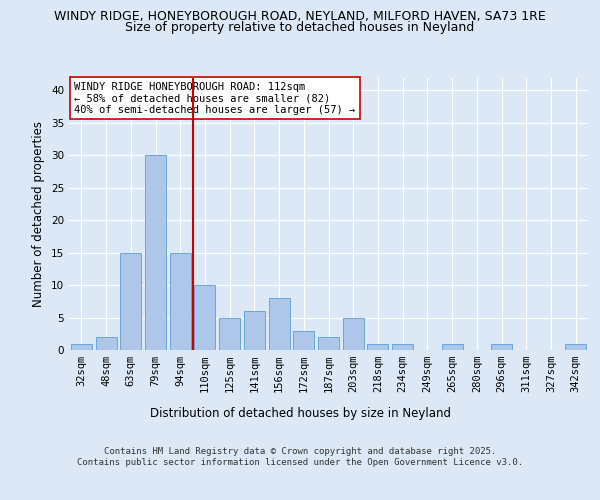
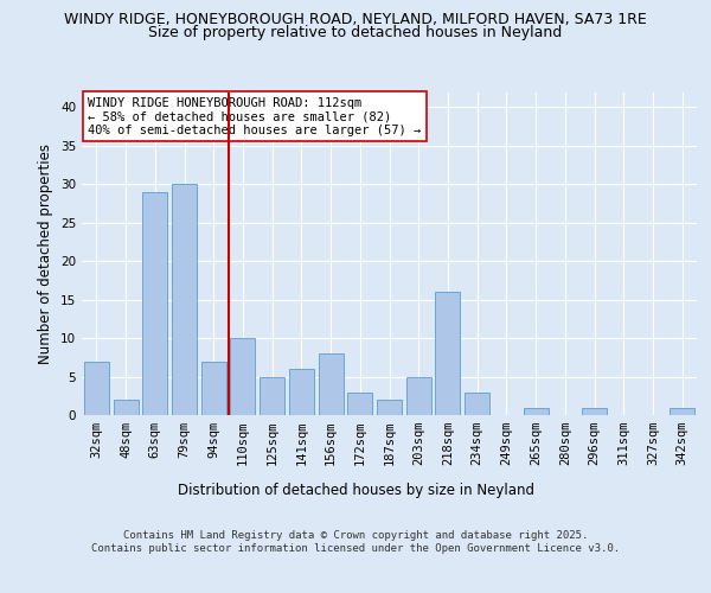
32sqm: 1 -> 7
63sqm: 15 -> 29
94sqm: 15 -> 7
218sqm: 1 -> 16
234sqm: 1 -> 3
